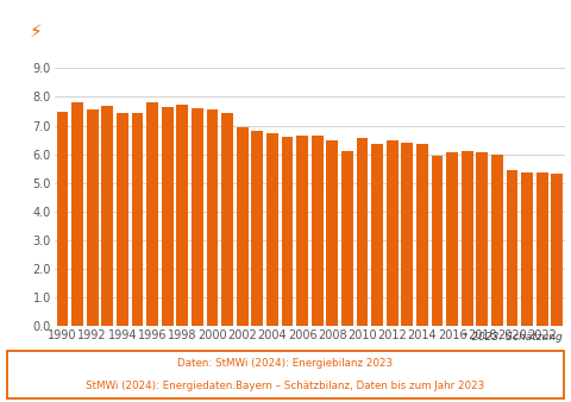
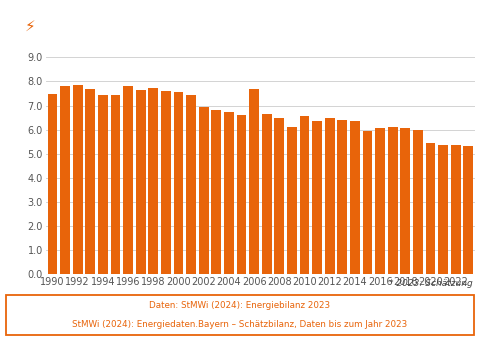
1992: 7.55 -> 7.85
2006: 6.65 -> 7.70
